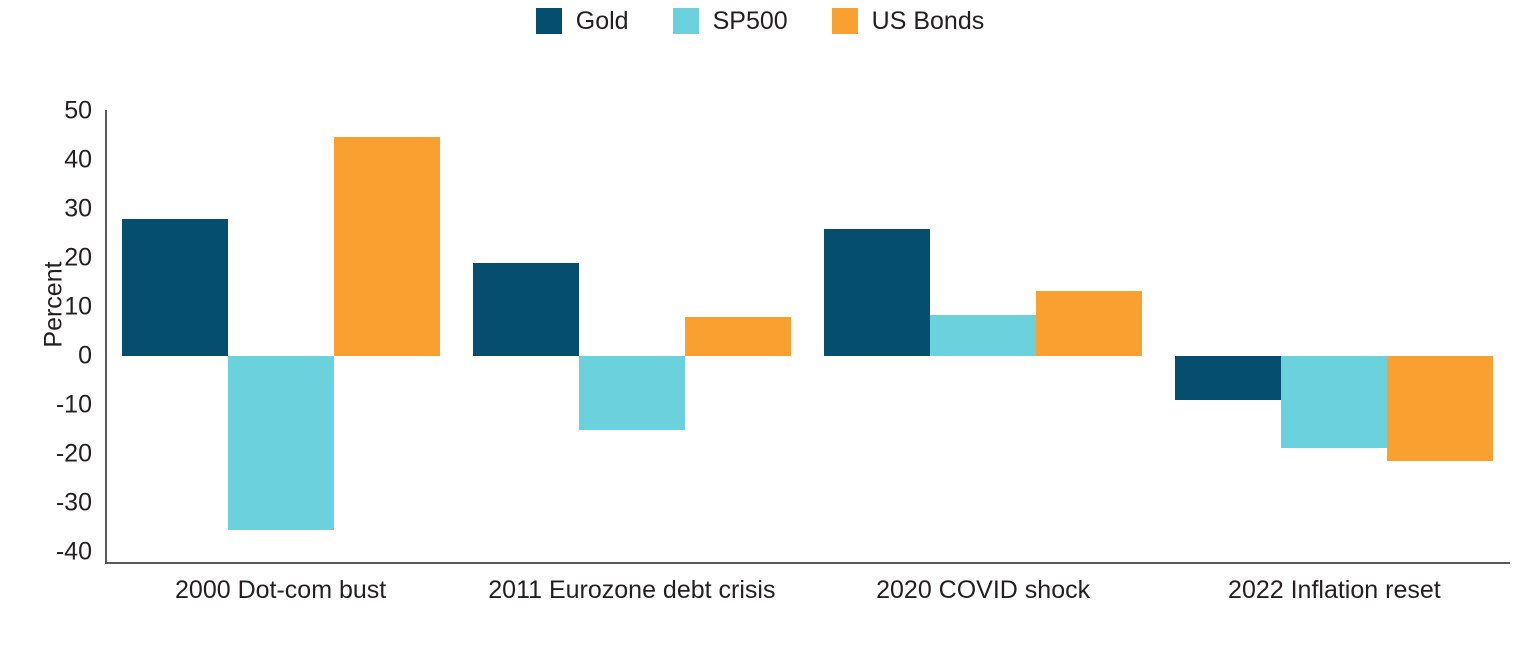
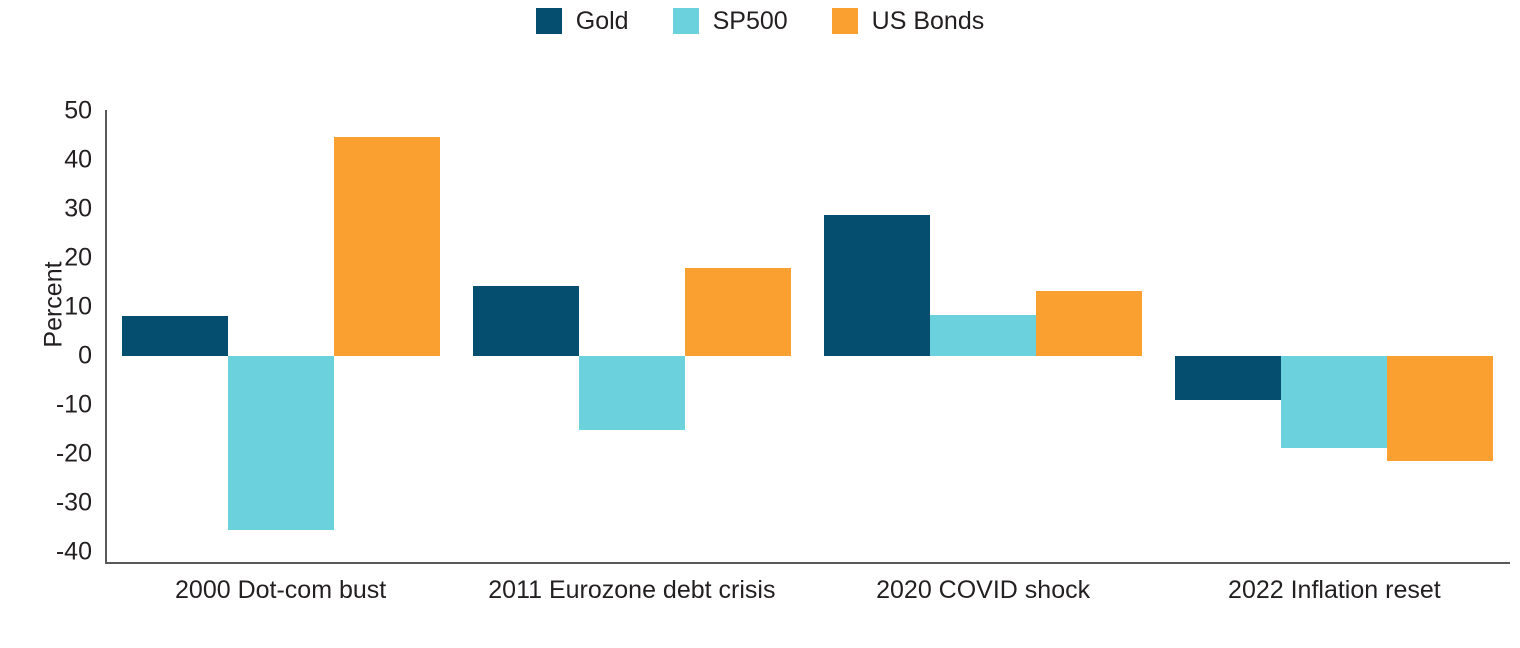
Gold/2000 Dot-com bust: 28 -> 8
Gold/2011 Eurozone debt crisis: 19 -> 14
US Bonds/2011 Eurozone debt crisis: 8 -> 18
Gold/2020 COVID shock: 26 -> 29
